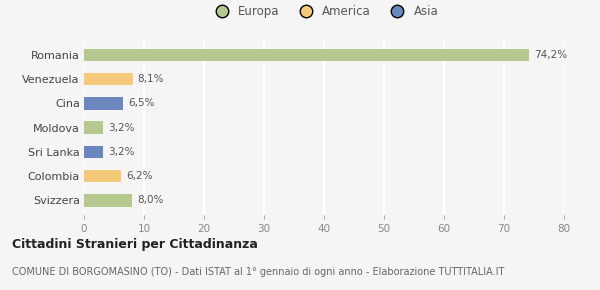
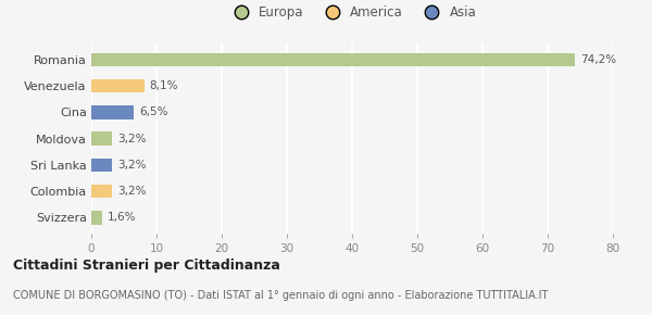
Colombia: 6,2% -> 3,2%
Svizzera: 8,0% -> 1,6%
